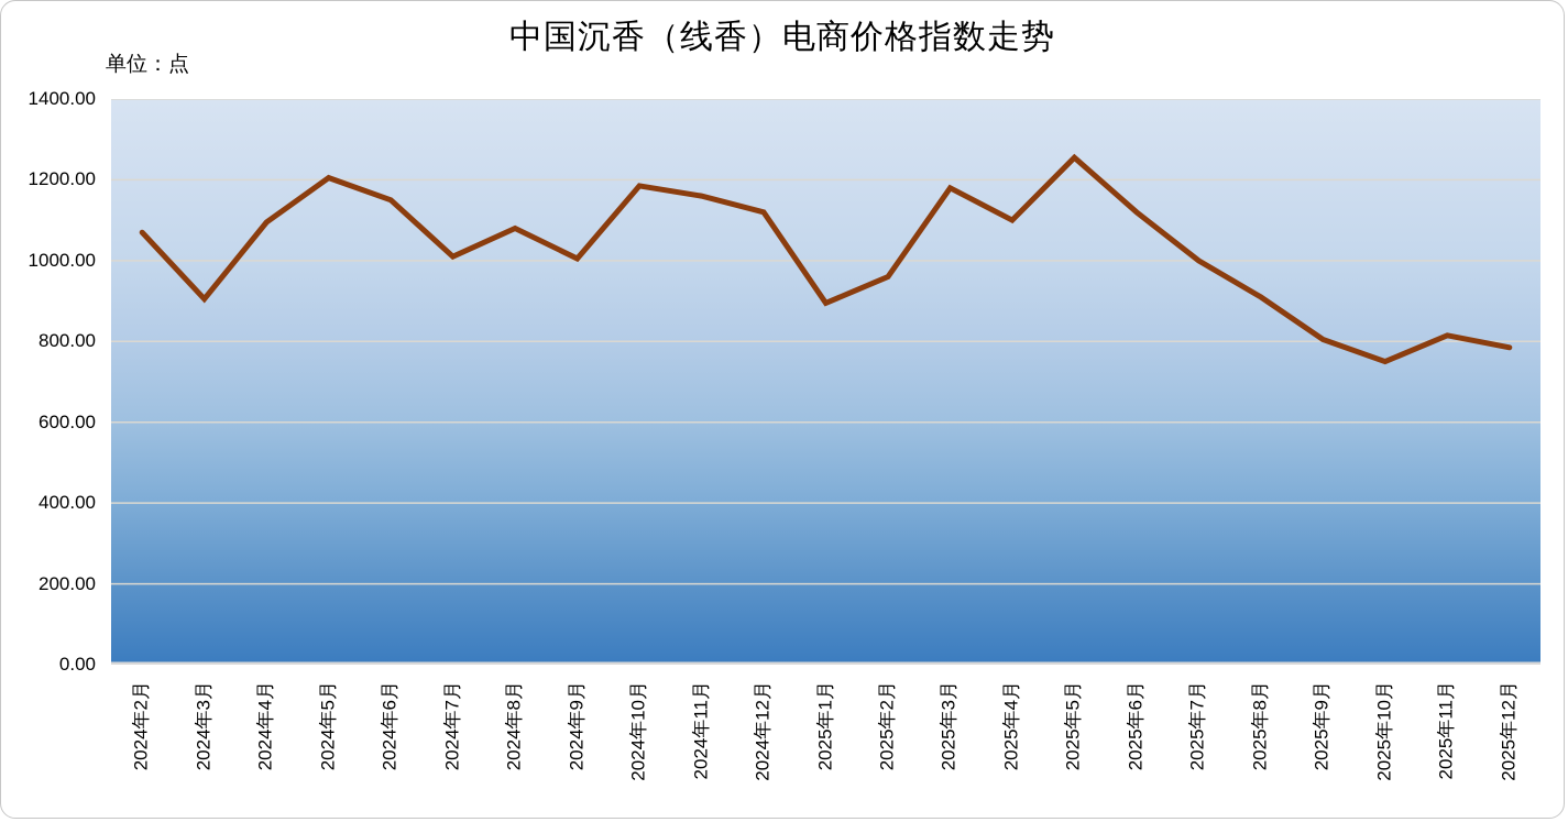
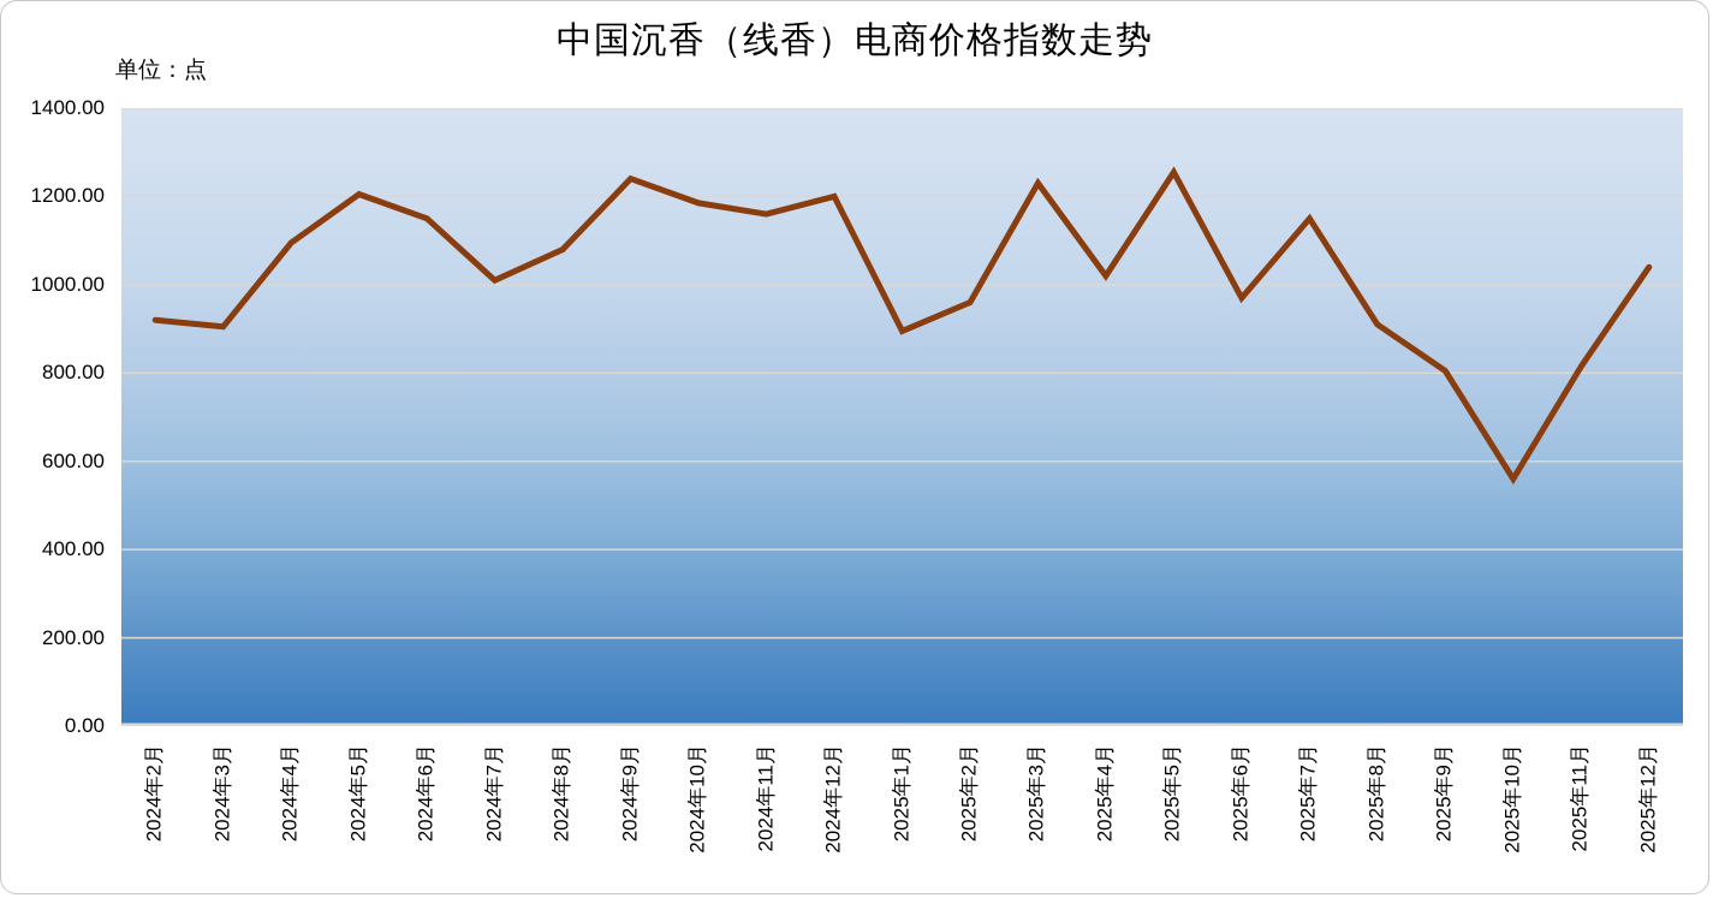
2024年2月: 1070 -> 920
2024年9月: 1000 -> 1240
2024年12月: 1120 -> 1200
2025年3月: 1180 -> 1230
2025年4月: 1100 -> 1020
2025年6月: 1120 -> 970
2025年7月: 1000 -> 1150
2025年10月: 750 -> 560
2025年12月: 780 -> 1040
